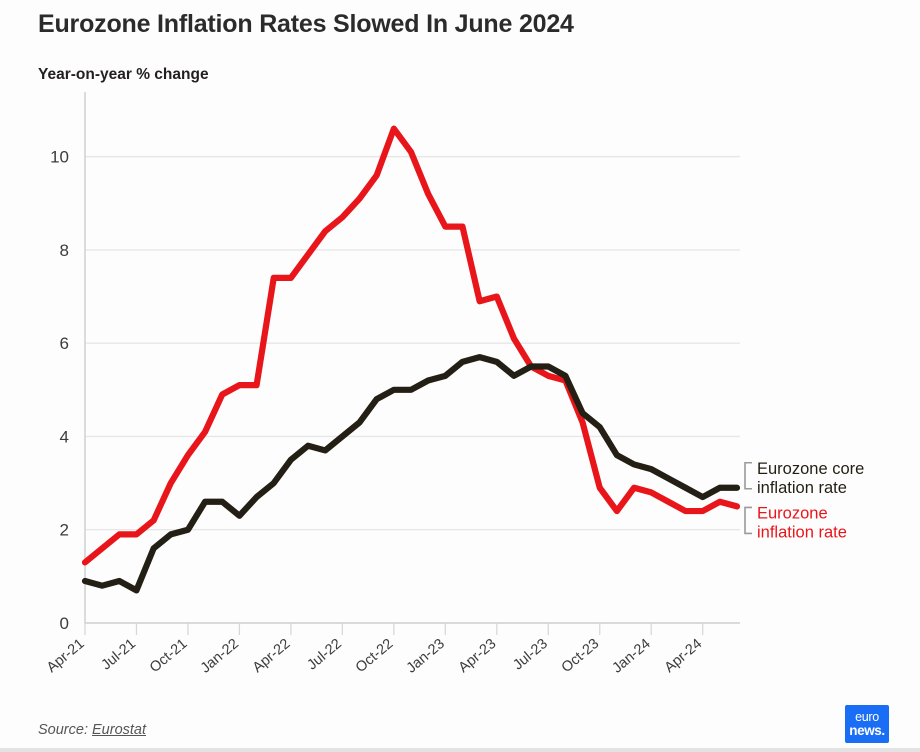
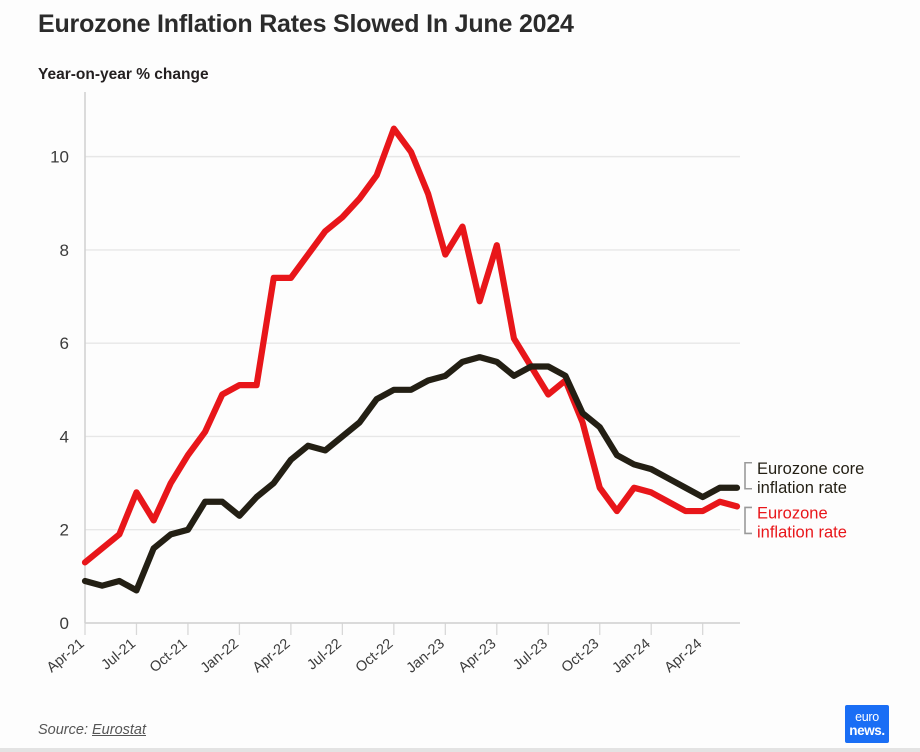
Eurozone inflation rate/Jul-21: 1.9 -> 2.8
Eurozone inflation rate/Jan-23: 8.5 -> 7.9
Eurozone inflation rate/Apr-23: 7.0 -> 8.1
Eurozone inflation rate/Jul-23: 5.3 -> 4.9
